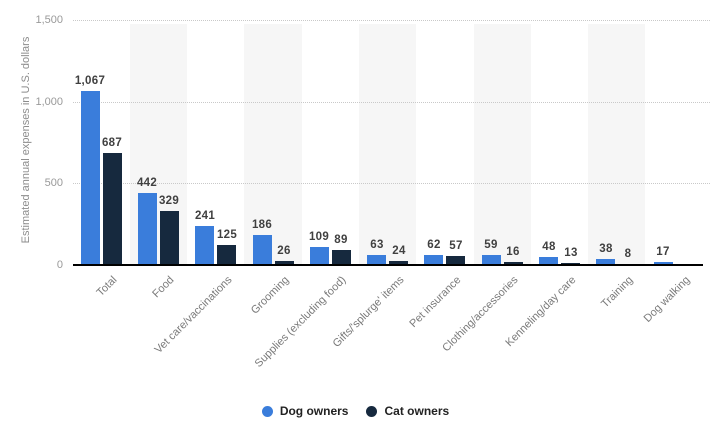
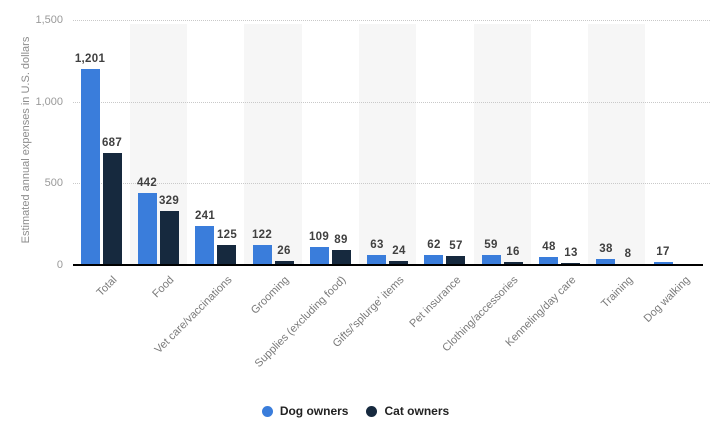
Dog owners/Total: 1,067 -> 1,201
Dog owners/Grooming: 186 -> 122
